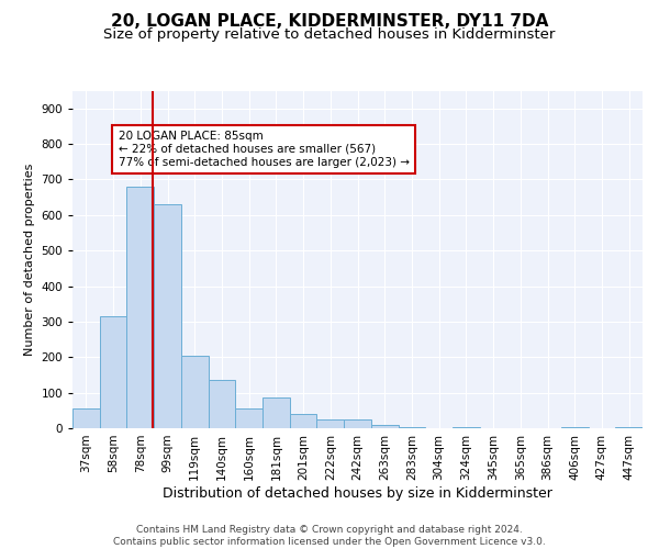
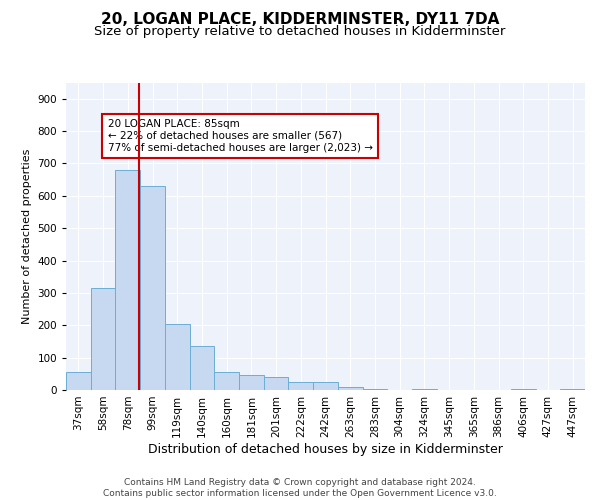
181sqm: 85 -> 45
